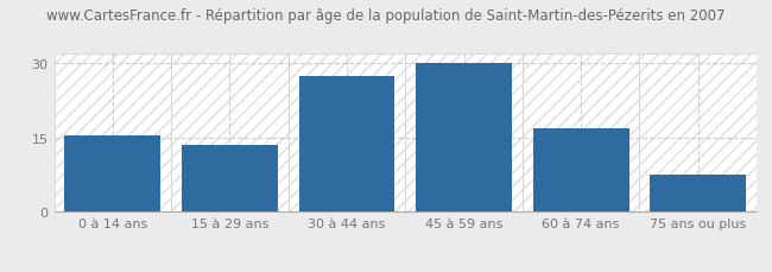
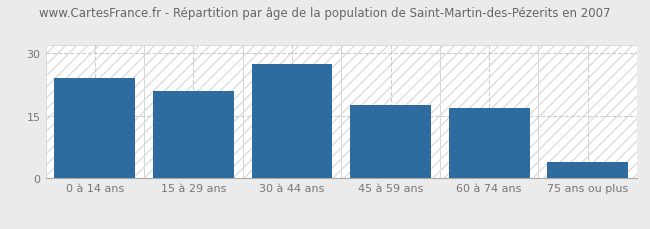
0 à 14 ans: 15.5 -> 24.0
15 à 29 ans: 13.5 -> 21.0
45 à 59 ans: 30.0 -> 17.5
75 ans ou plus: 7.5 -> 4.0
